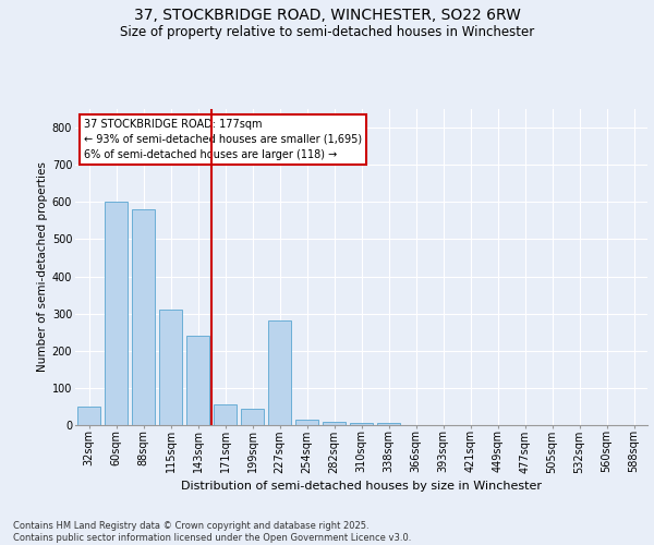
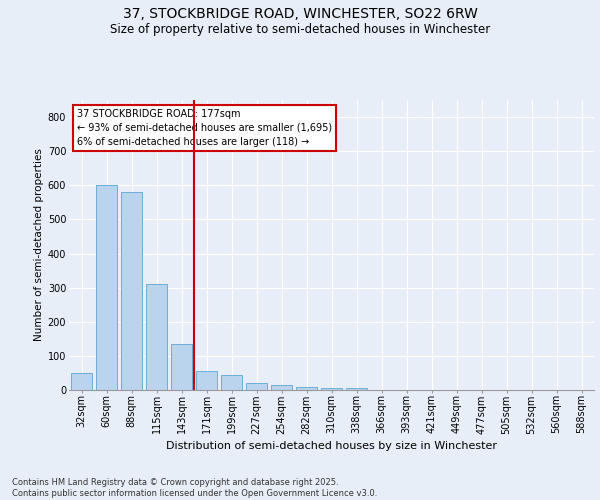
143sqm: 240 -> 135
227sqm: 280 -> 20
